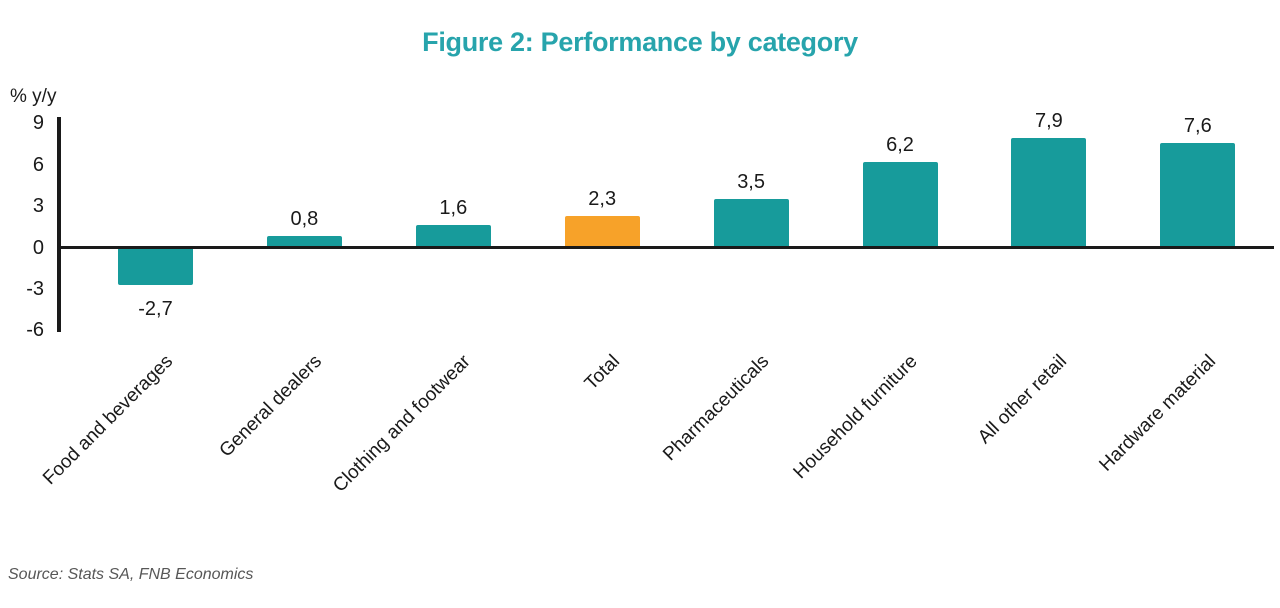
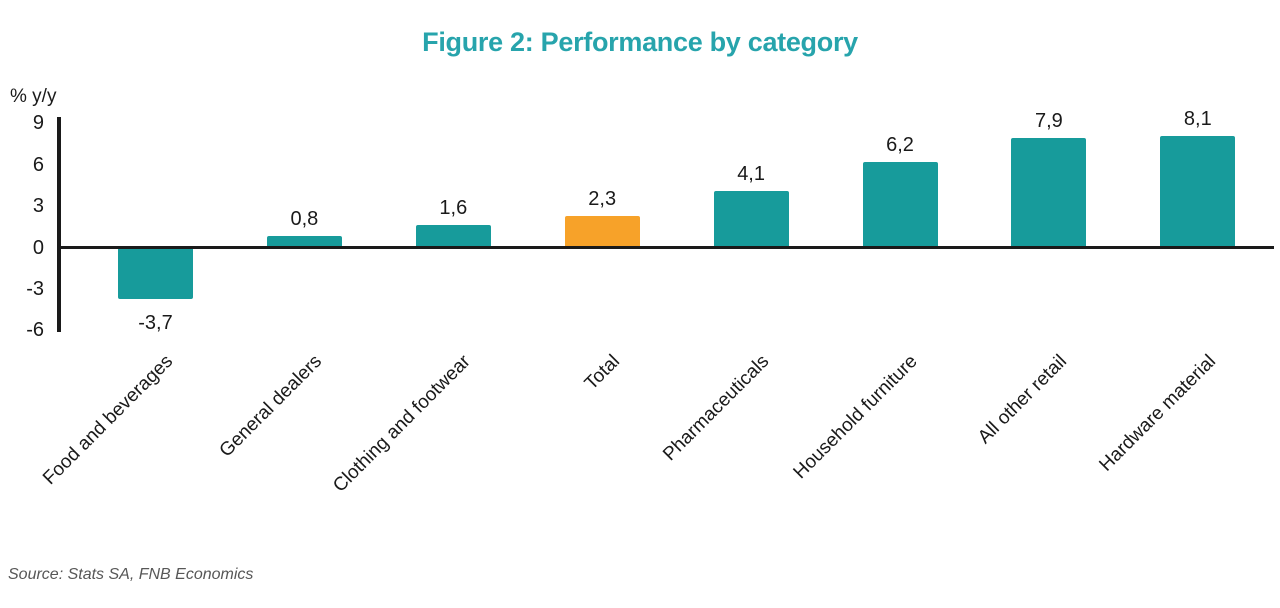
Food and beverages: -2,7 -> -3,7
Pharmaceuticals: 3,5 -> 4,1
Hardware material: 7,6 -> 8,1
